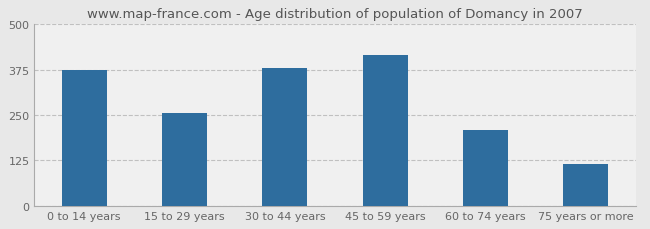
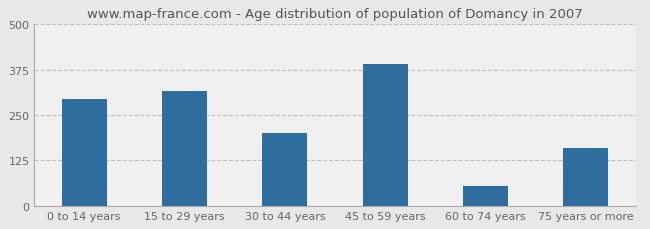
0 to 14 years: 375 -> 295
15 to 29 years: 255 -> 315
30 to 44 years: 380 -> 200
45 to 59 years: 415 -> 390
60 to 74 years: 210 -> 55
75 years or more: 115 -> 160
